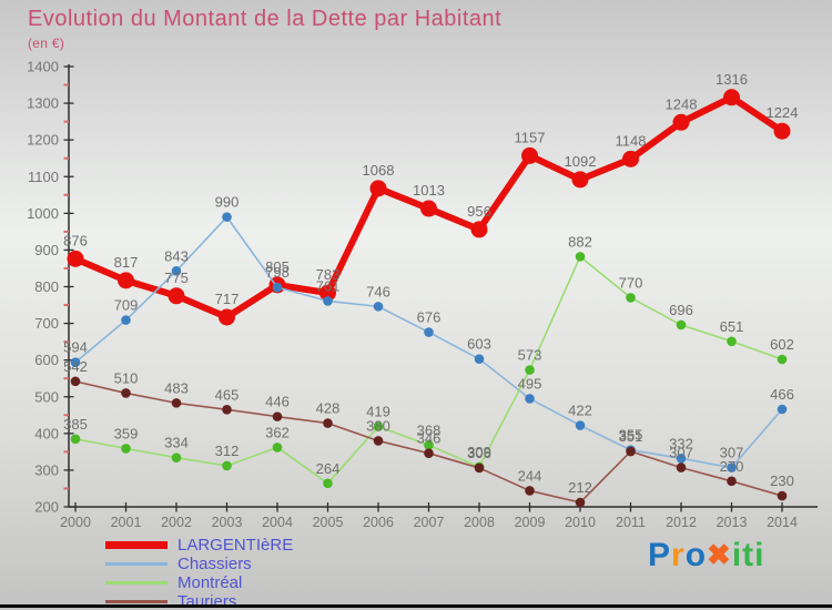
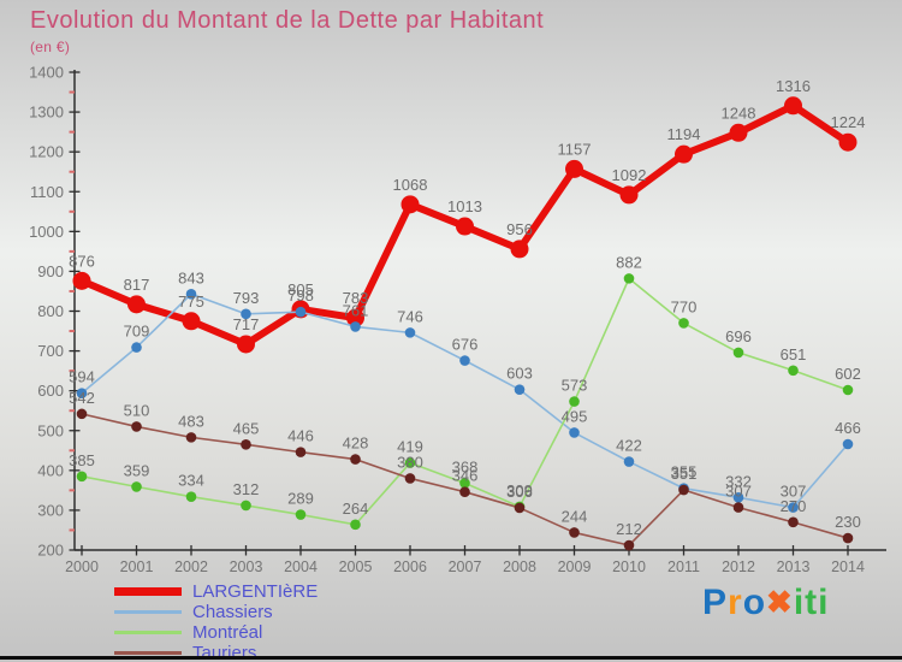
Chassiers/2003: 990 -> 793
Montréal/2004: 362 -> 289
LARGENTIèRE/2011: 1148 -> 1194
